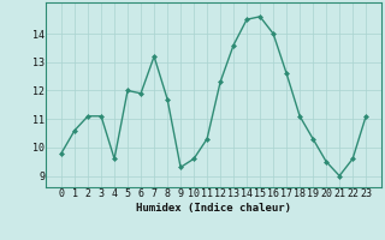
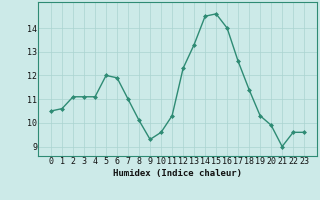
0: 9.8 -> 10.5
4: 9.6 -> 11.1
7: 13.2 -> 11.0
8: 11.7 -> 10.1
13: 13.6 -> 13.3
18: 11.1 -> 11.4
20: 9.5 -> 9.9
23: 11.1 -> 9.6
